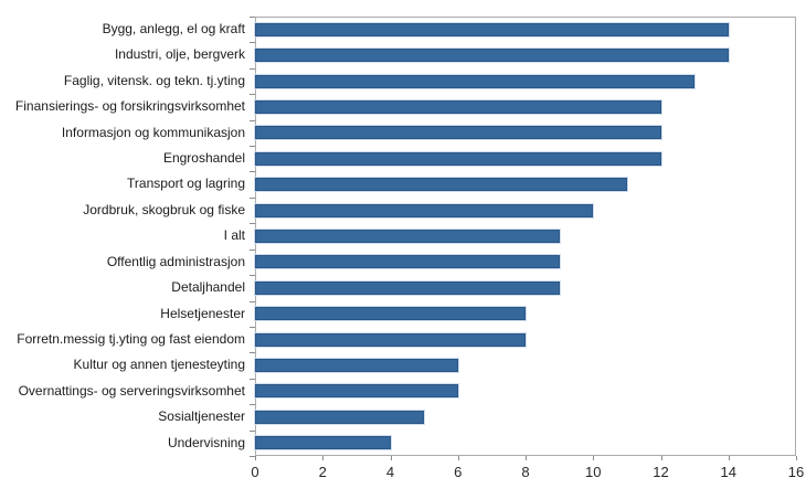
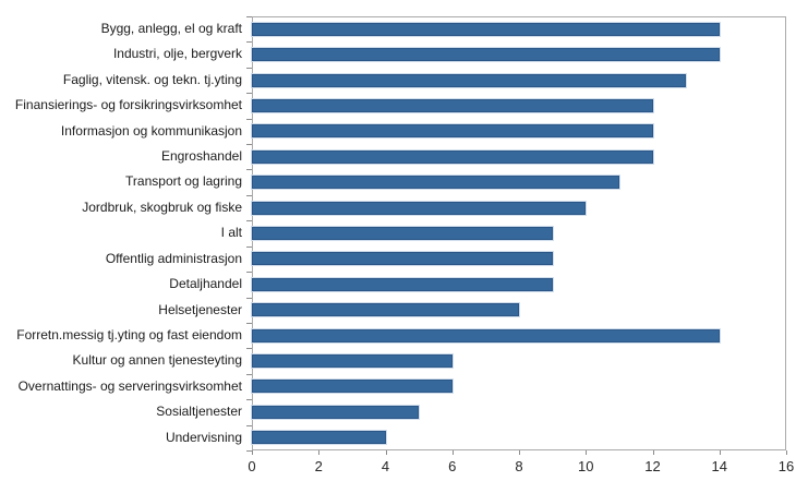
Forretn.messig tj.yting og fast eiendom: 8 -> 14
